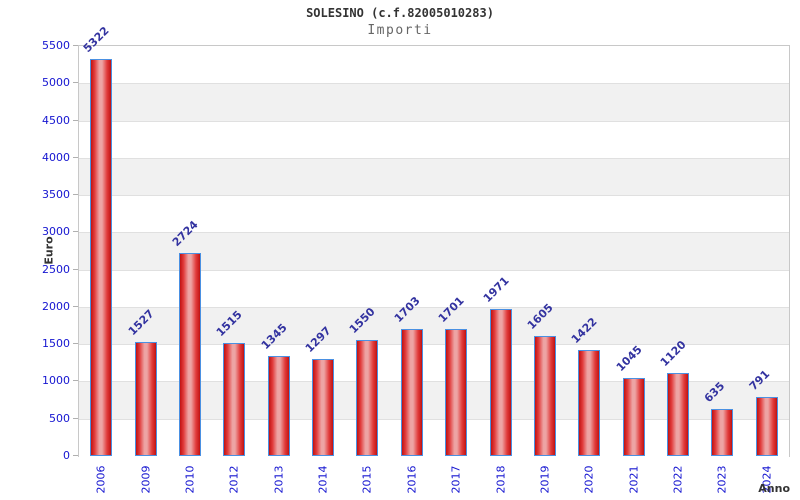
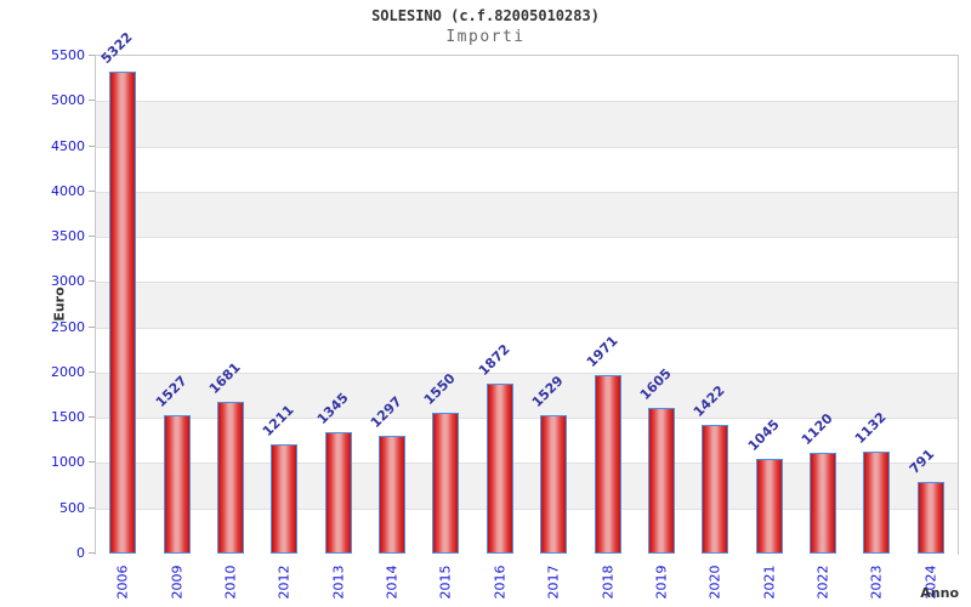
2010: 2724 -> 1681
2012: 1515 -> 1211
2016: 1703 -> 1872
2017: 1701 -> 1529
2023: 635 -> 1132
